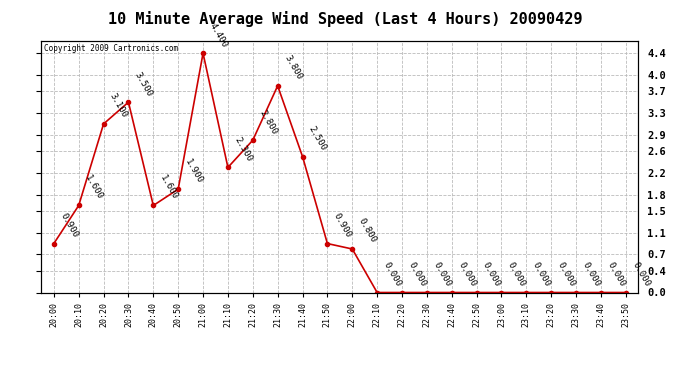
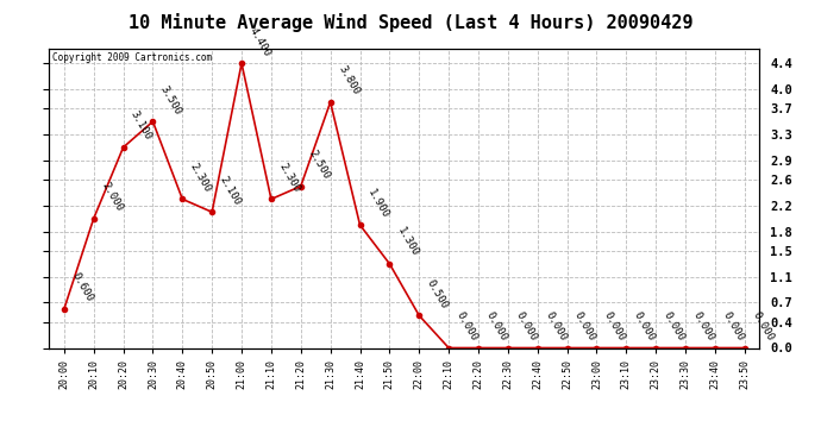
20:00: 0.900 -> 0.600
20:10: 1.600 -> 2.000
20:40: 1.600 -> 2.300
20:50: 1.900 -> 2.100
21:20: 2.800 -> 2.500
21:40: 2.500 -> 1.900
21:50: 0.900 -> 1.300
22:00: 0.800 -> 0.500
